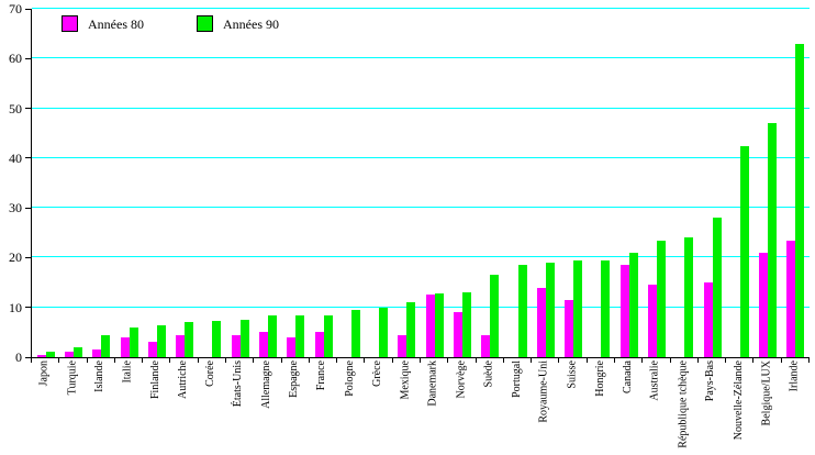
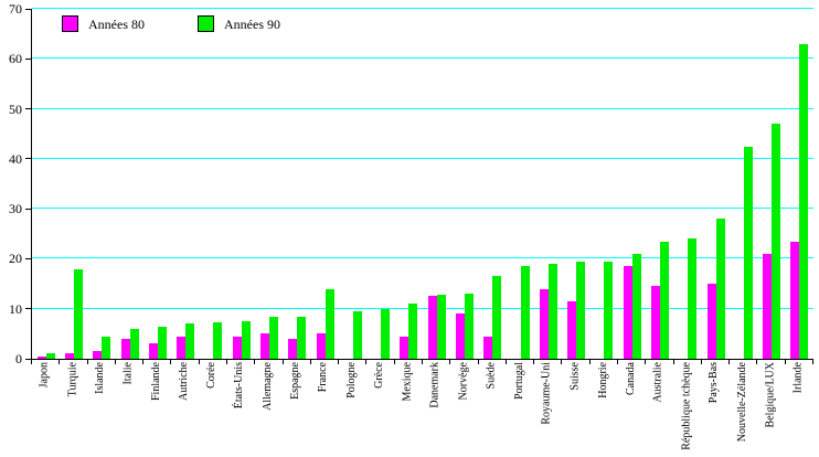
Années 90/Turquie: 2 -> 18
Années 90/France: 8 -> 14
